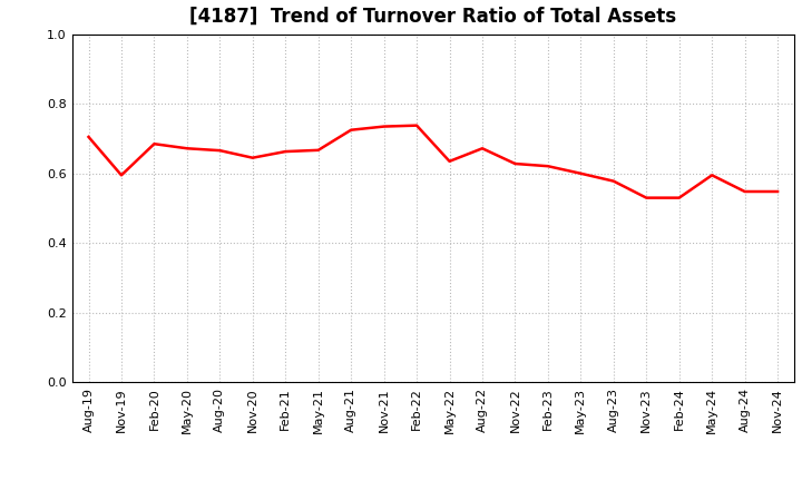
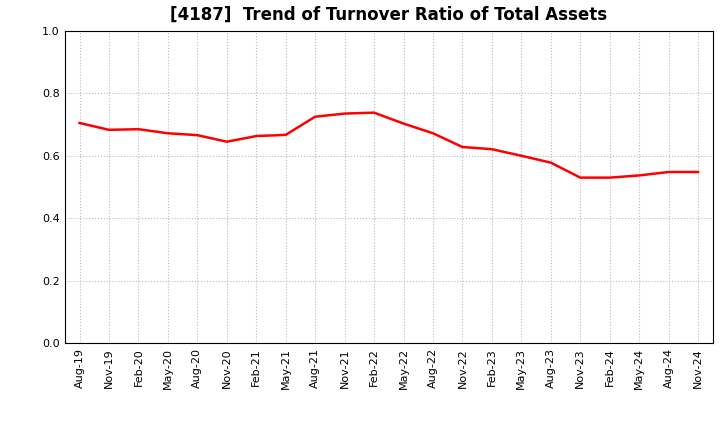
Nov-19: 0.595 -> 0.683
May-22: 0.635 -> 0.703
May-24: 0.595 -> 0.537
